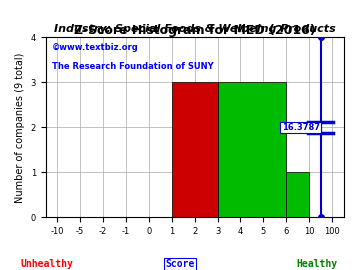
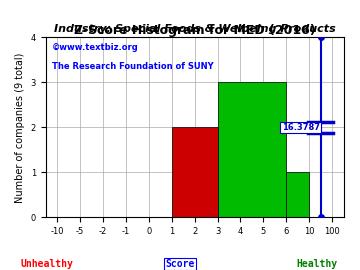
2: 3 -> 2
